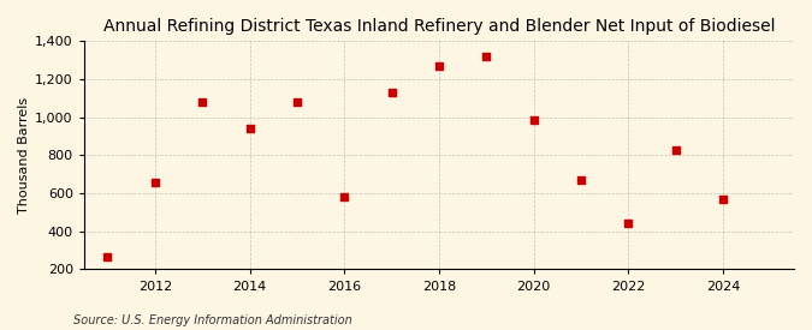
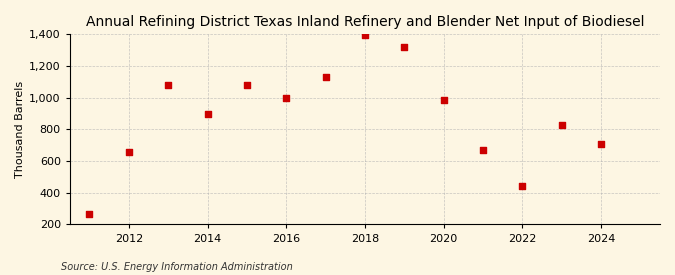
2014: 940 -> 900
2016: 580 -> 1,000
2018: 1,270 -> 1,400
2024: 570 -> 700
